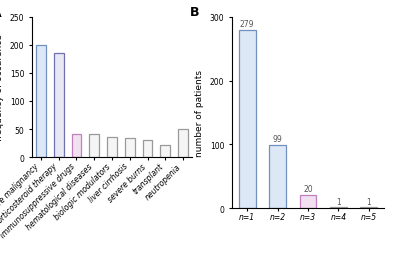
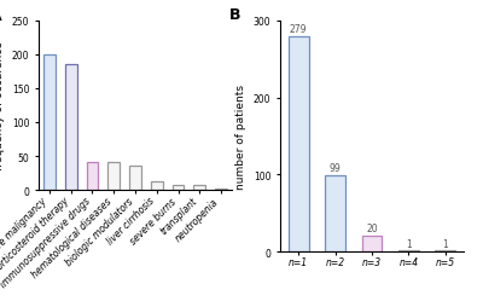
liver cirrhosis: 34 -> 13
severe burns: 30 -> 8
transplant: 22 -> 7
neutropenia: 50 -> 2
